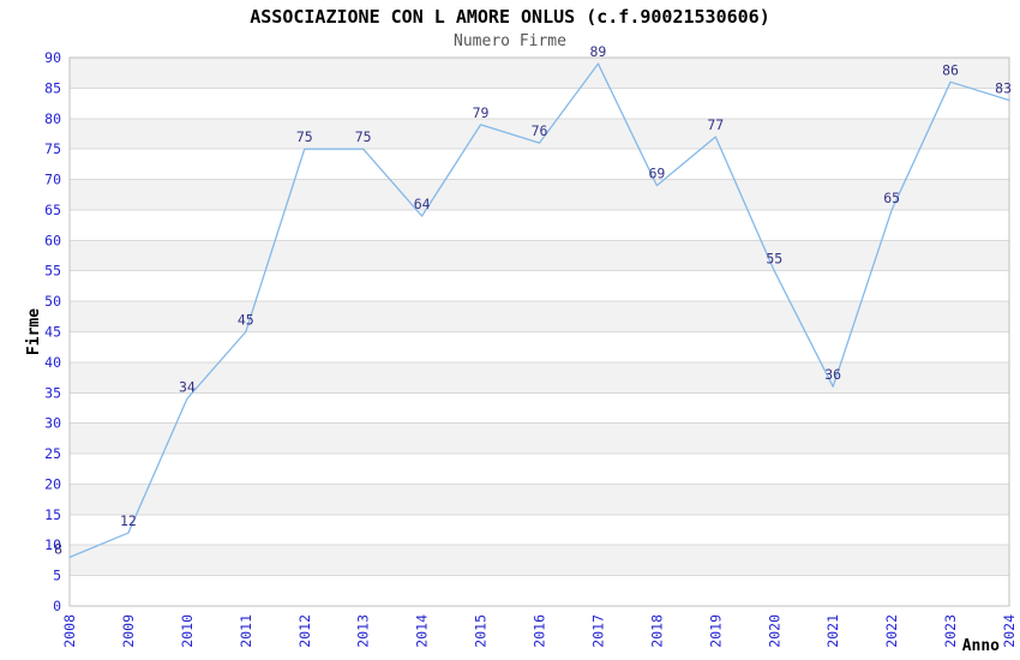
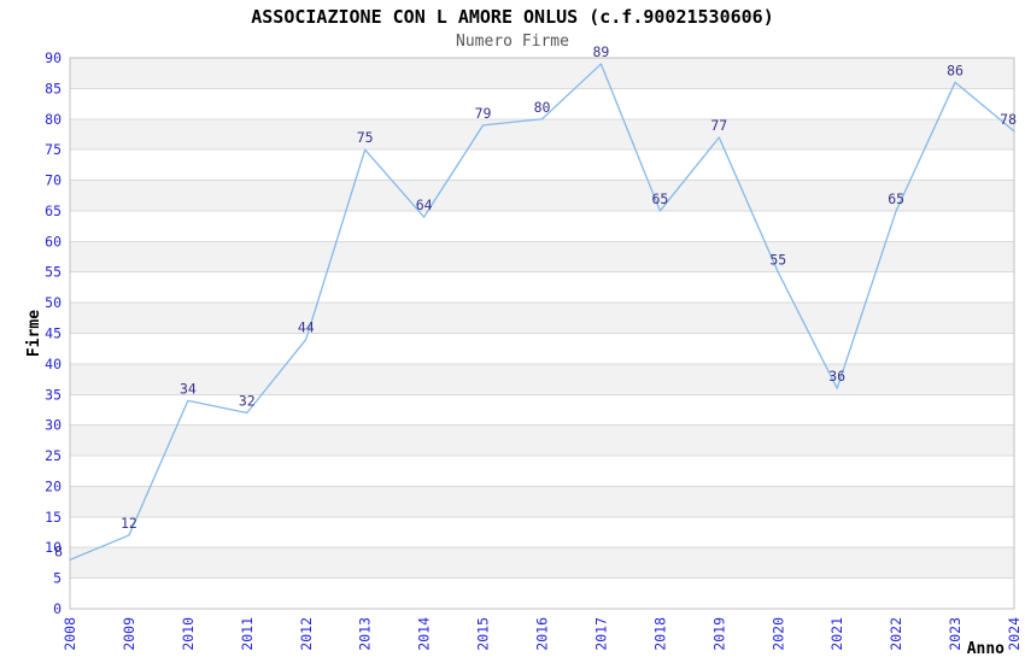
2011: 45 -> 32
2012: 75 -> 44
2016: 76 -> 80
2018: 69 -> 65
2024: 83 -> 78
